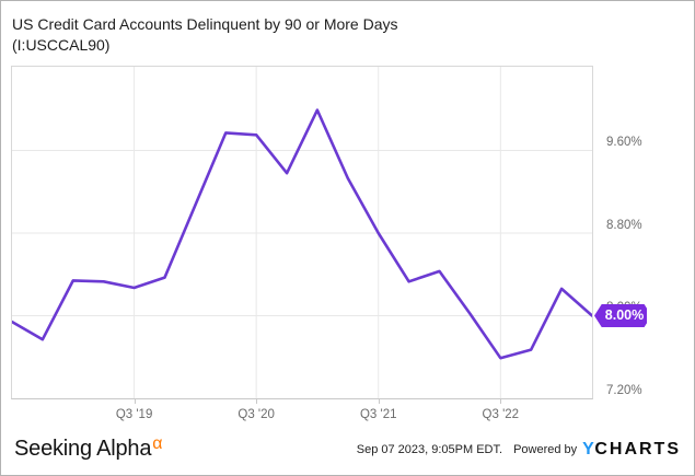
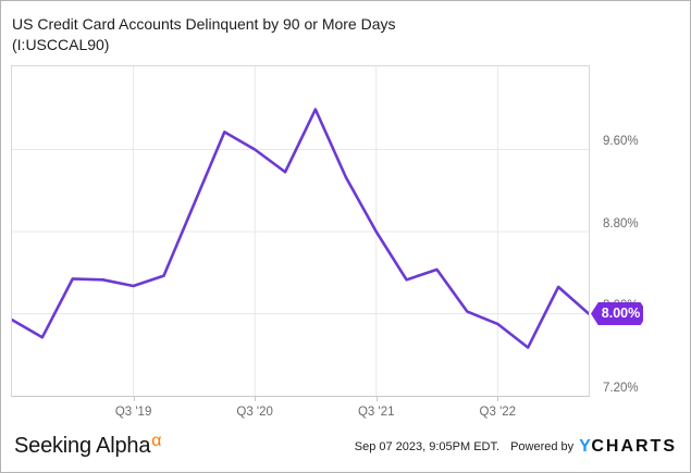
Q3 '20: 9.8% -> 9.6%
Q3 '22: 7.6% -> 7.9%
